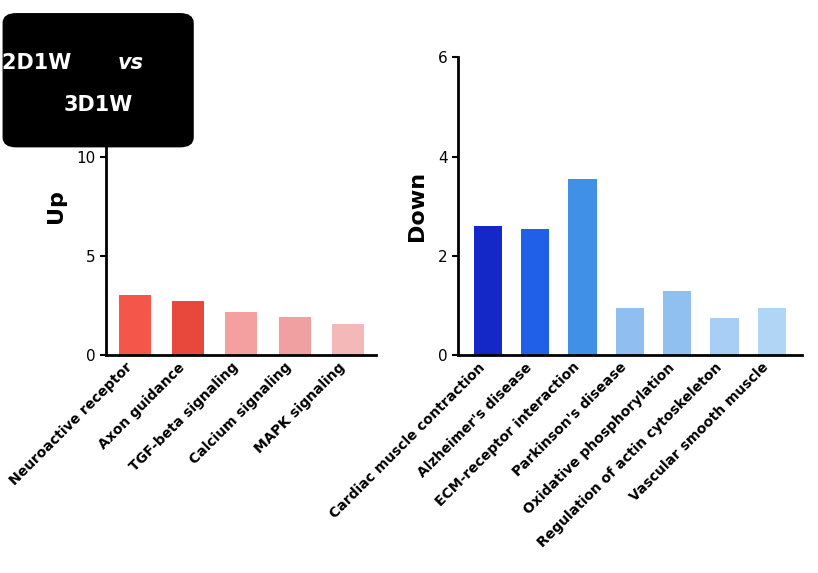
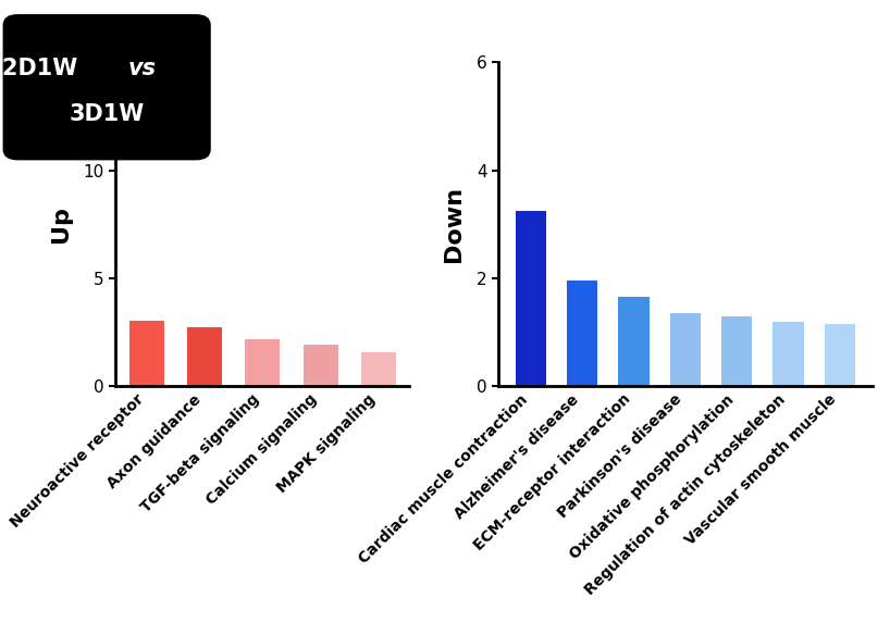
Cardiac muscle contraction: 2.60 -> 3.25
Alzheimer's disease: 2.55 -> 1.95
ECM-receptor interaction: 3.55 -> 1.65
Parkinson's disease: 0.95 -> 1.35
Regulation of actin cytoskeleton: 0.75 -> 1.20
Vascular smooth muscle: 0.95 -> 1.15
